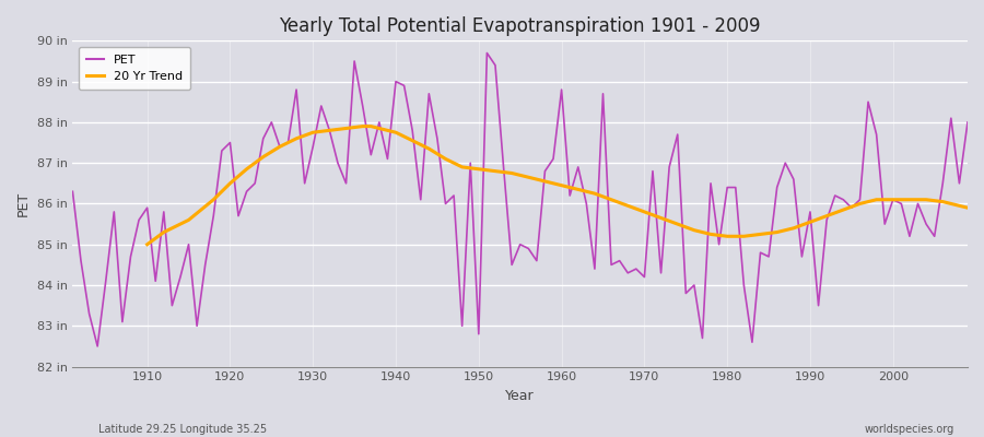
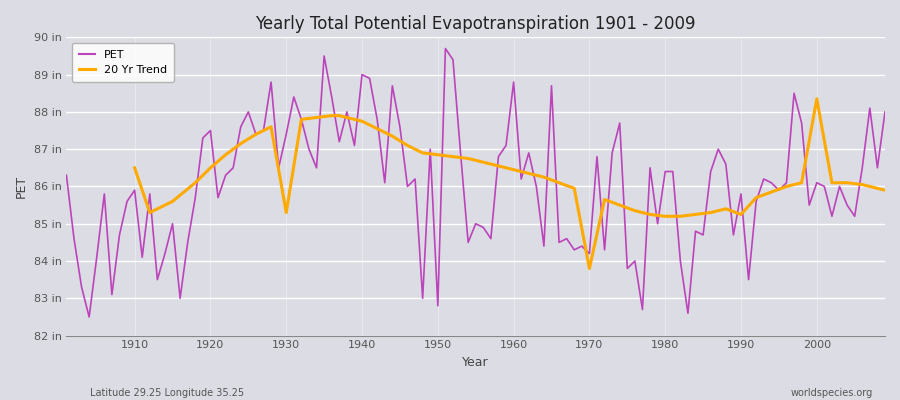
20 Yr Trend/1910: 85.00 in -> 86.50 in
20 Yr Trend/1930: 87.75 in -> 85.30 in
20 Yr Trend/1970: 85.80 in -> 83.80 in
20 Yr Trend/1990: 85.55 in -> 85.25 in
20 Yr Trend/2000: 86.10 in -> 88.35 in
